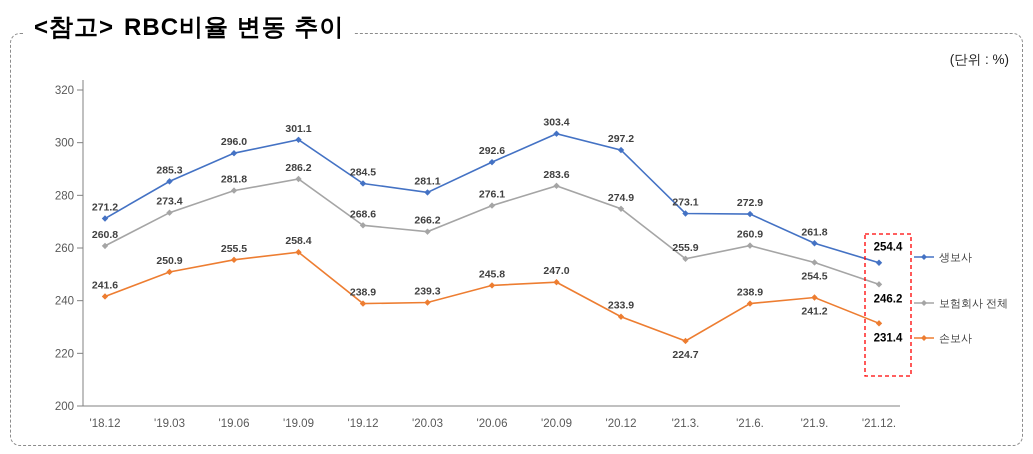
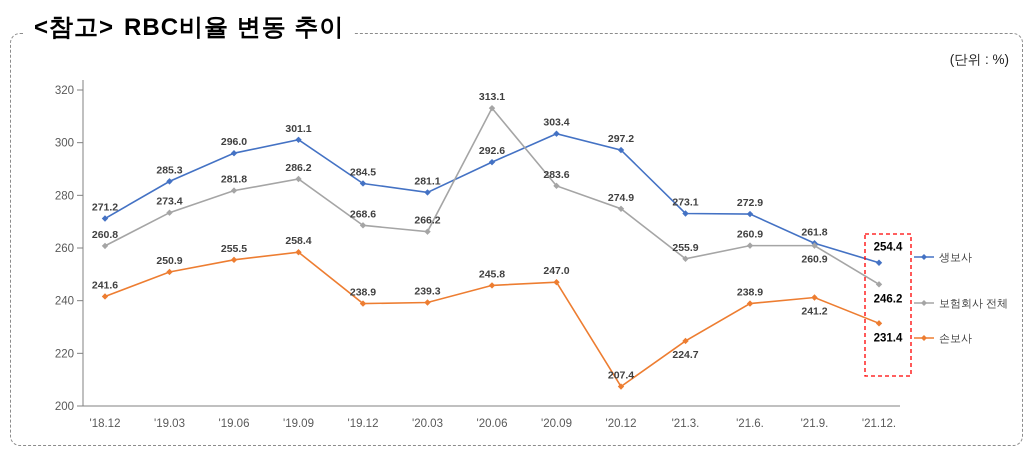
보험회사 전체/'20.06: 276.1 -> 313.1
손보사/'20.12: 233.9 -> 207.4
보험회사 전체/'21.9.: 254.5 -> 260.9
